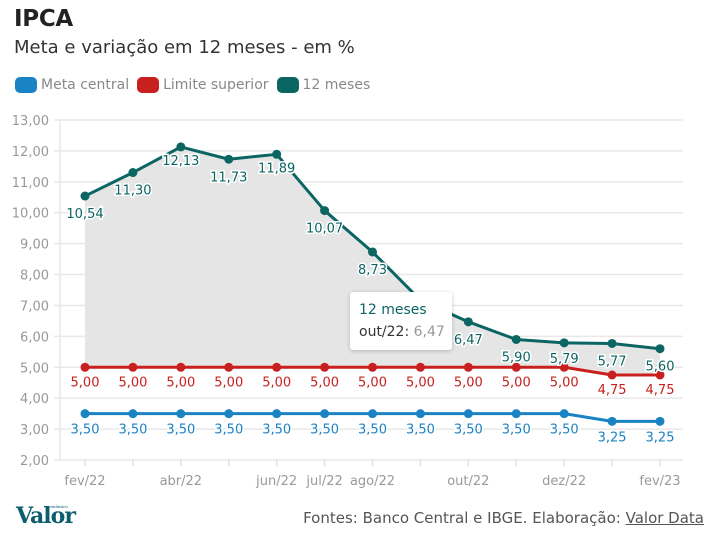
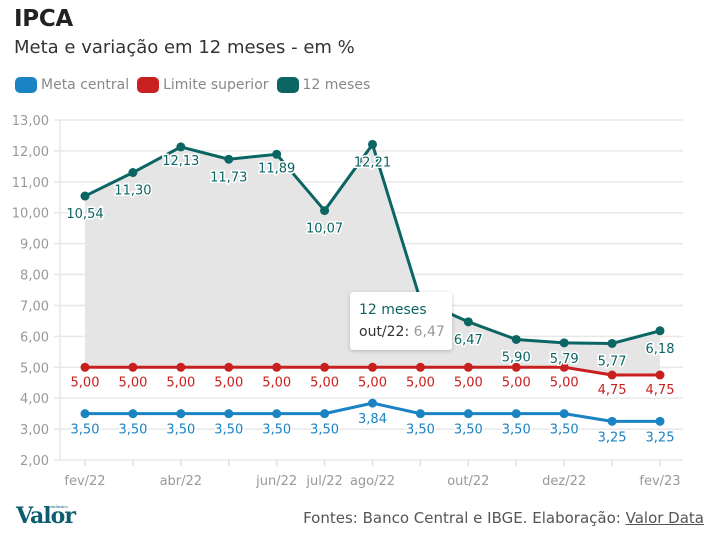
12 meses/ago/22: 8,73 -> 12,21
Meta central/ago/22: 3,50 -> 3,84
12 meses/fev/23: 5,60 -> 6,18
